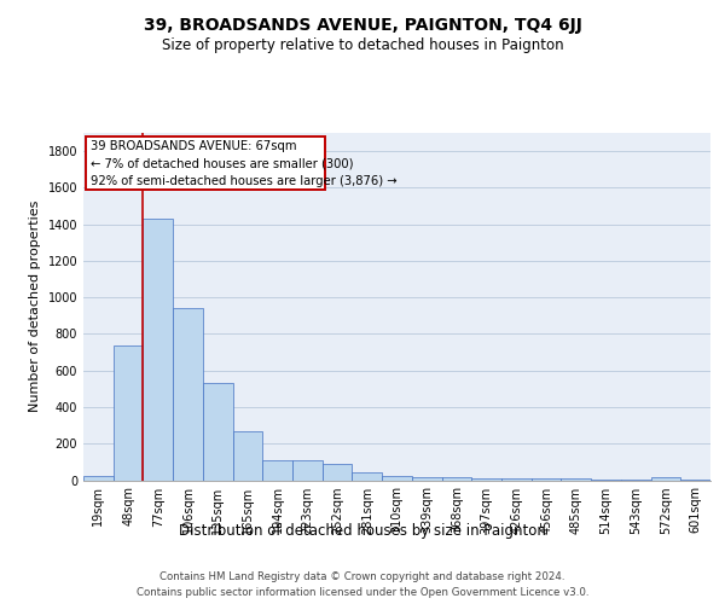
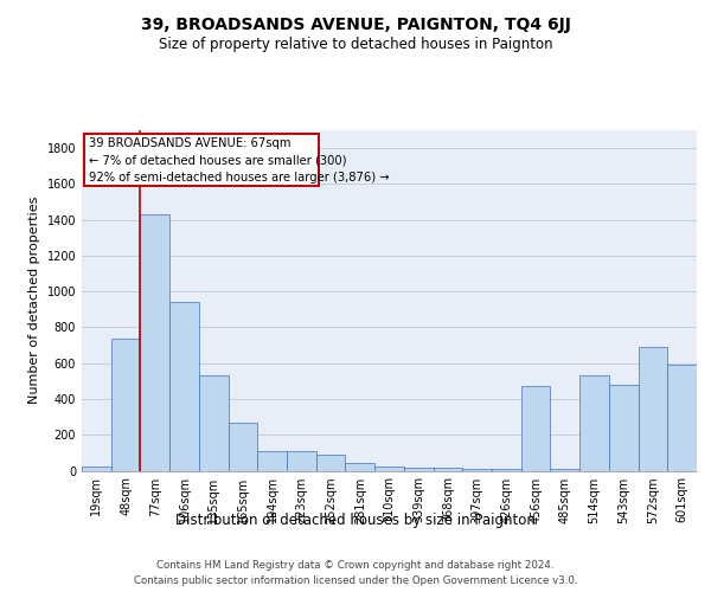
456sqm: 10 -> 470
514sqm: 10 -> 530
543sqm: 0 -> 480
572sqm: 20 -> 690
601sqm: 0 -> 590
